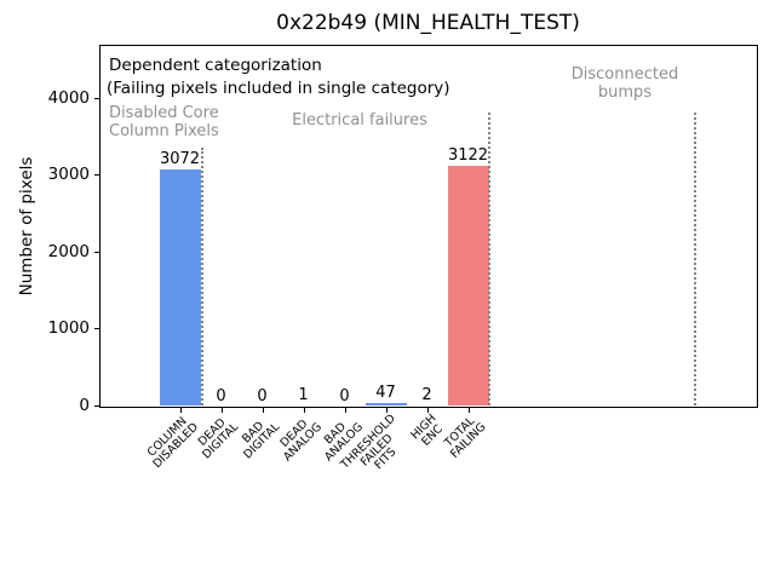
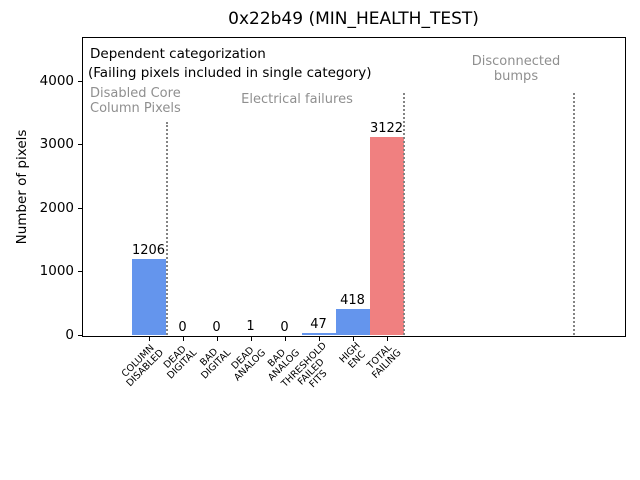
COLUMN DISABLED: 3072 -> 1206
HIGH ENC: 2 -> 418
